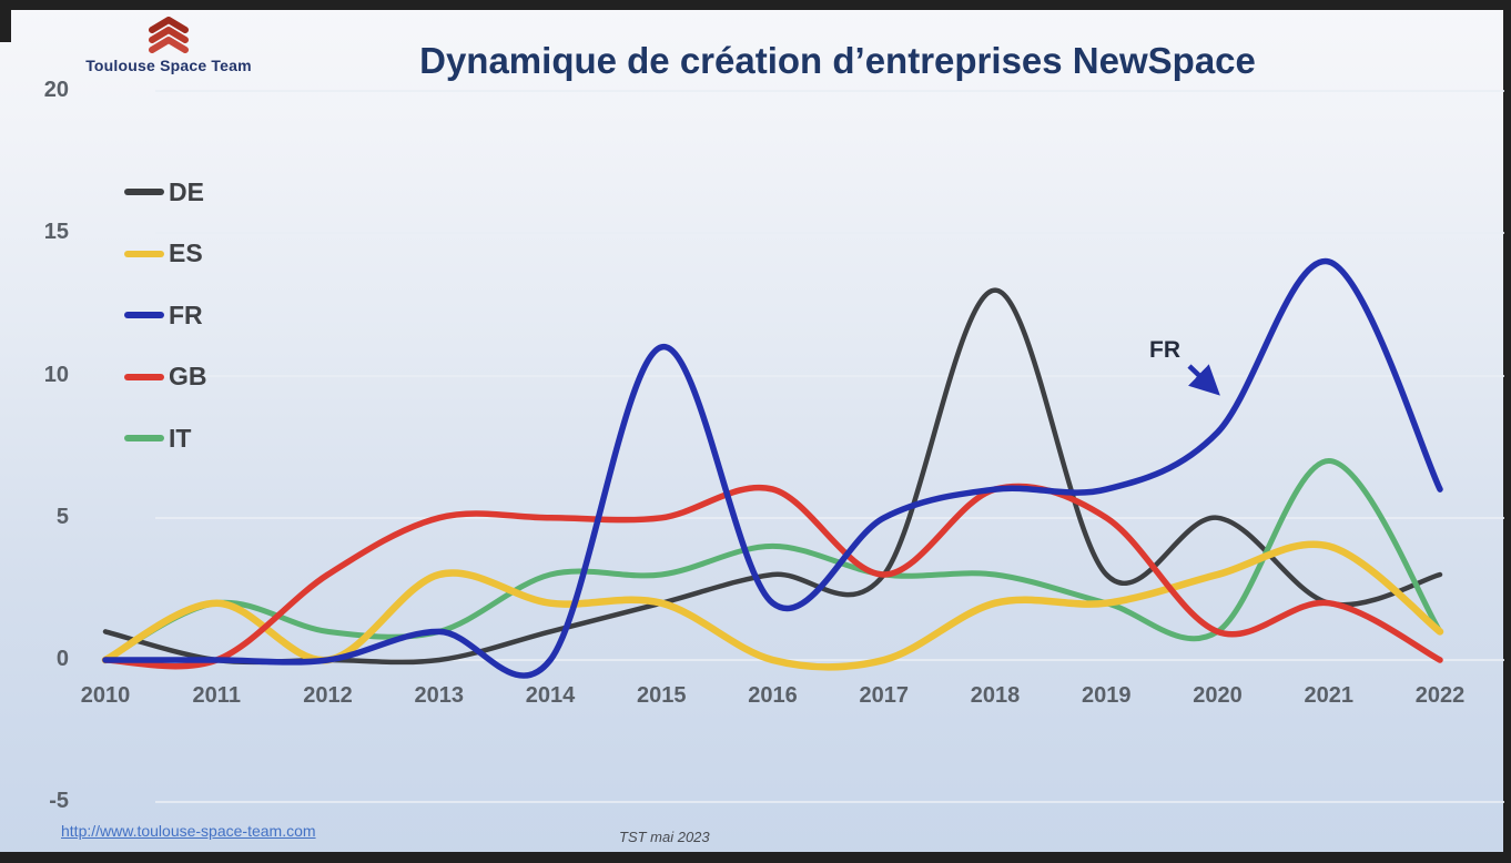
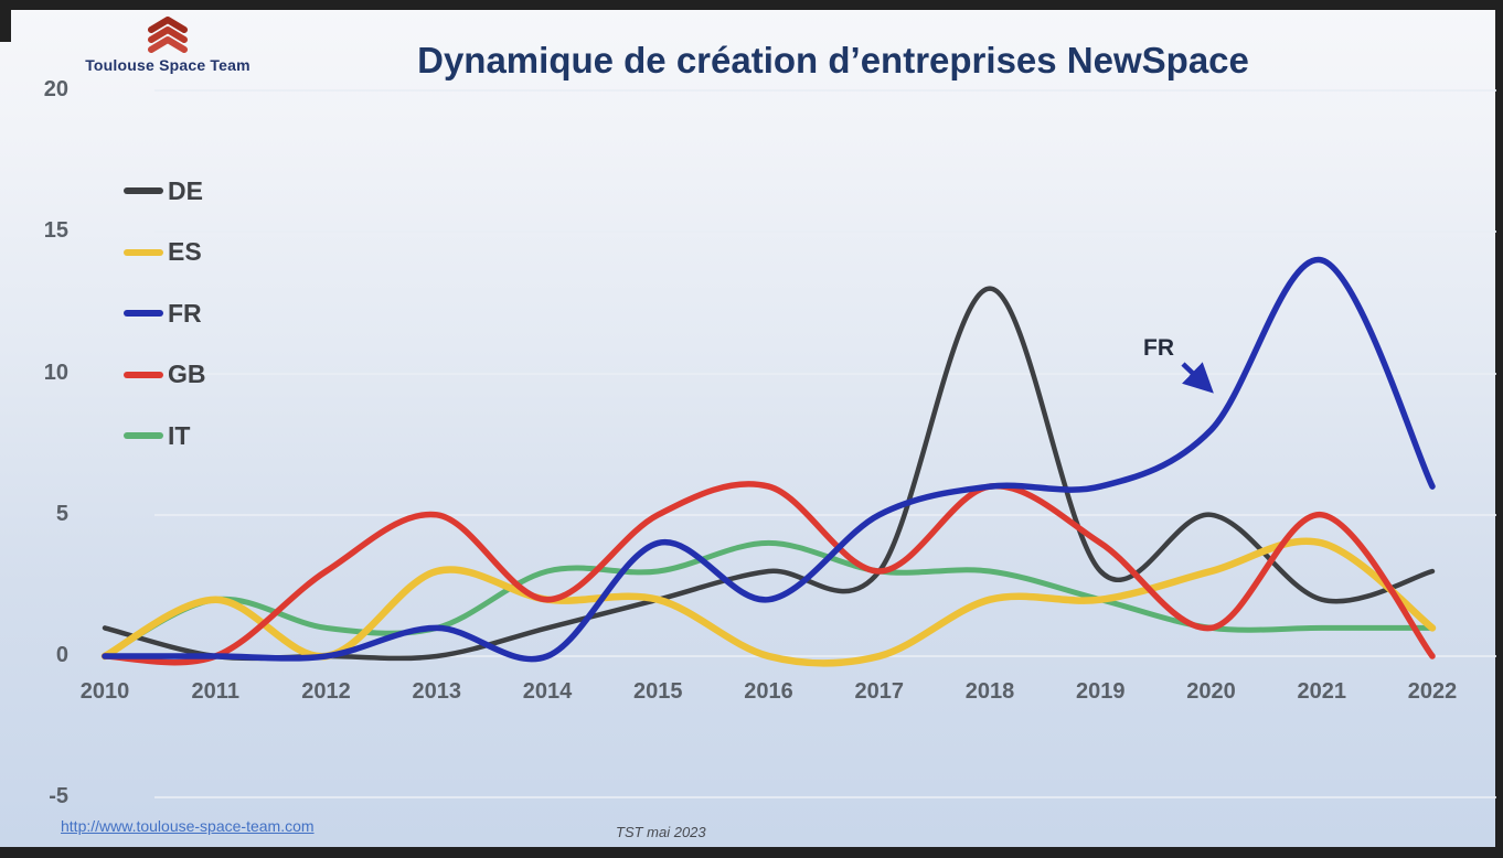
GB/2014: 5 -> 2
FR/2015: 11 -> 4
GB/2019: 5 -> 4
GB/2021: 2 -> 5
IT/2021: 7 -> 1
